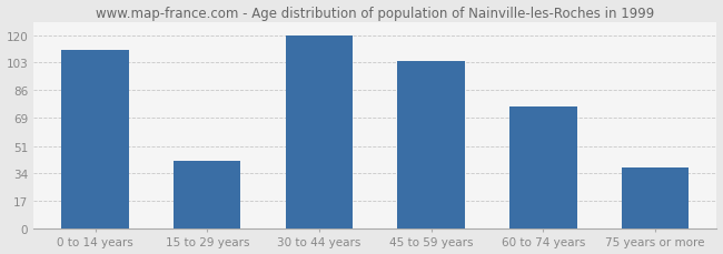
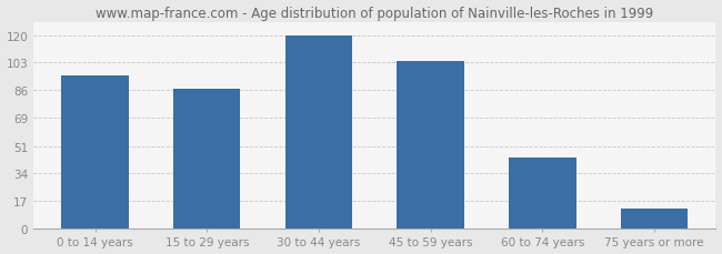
0 to 14 years: 111 -> 95
15 to 29 years: 42 -> 87
60 to 74 years: 76 -> 44
75 years or more: 38 -> 12
